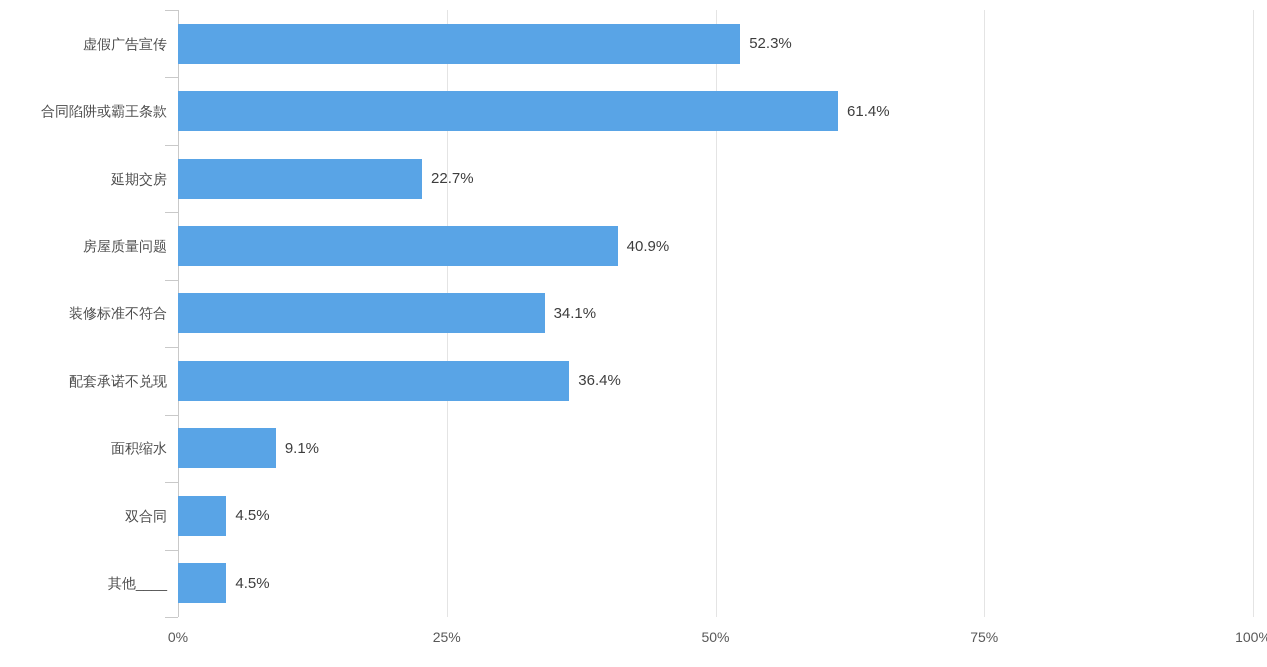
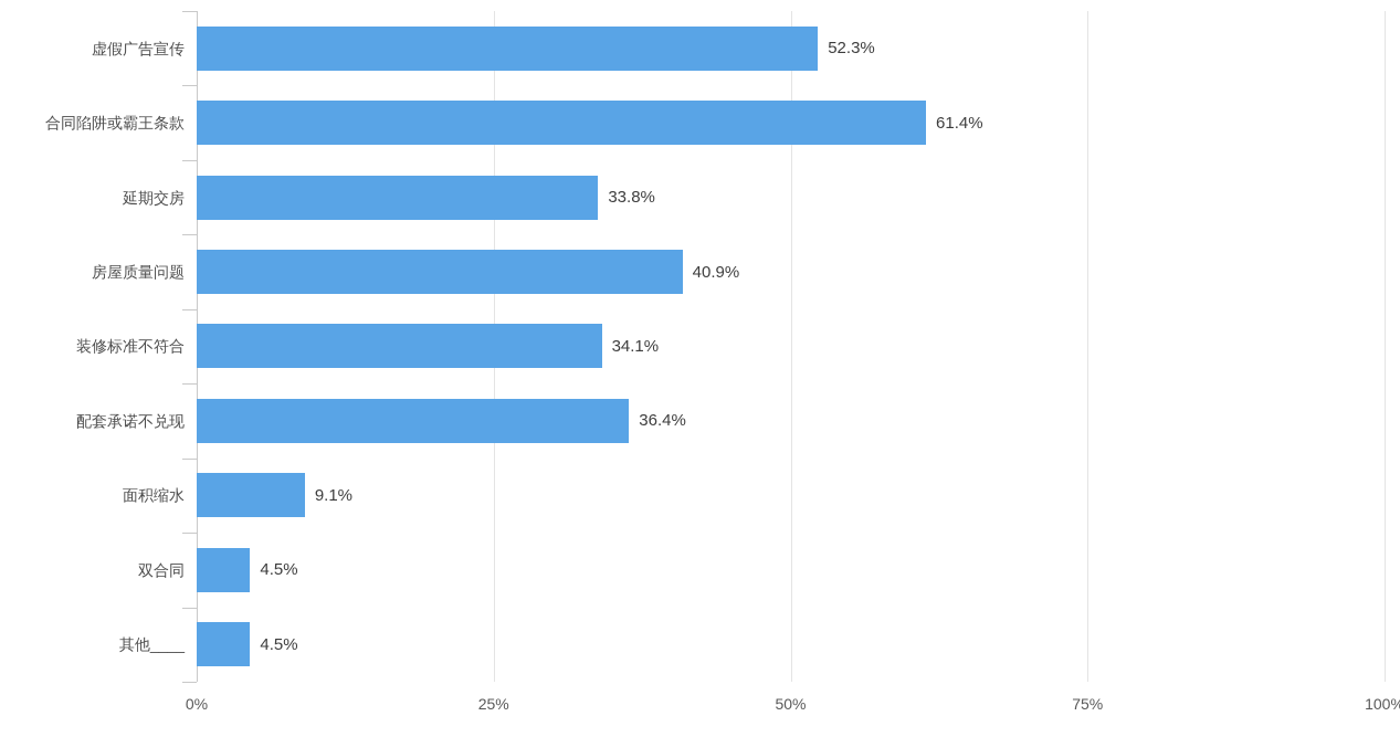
延期交房: 22.7% -> 33.8%
